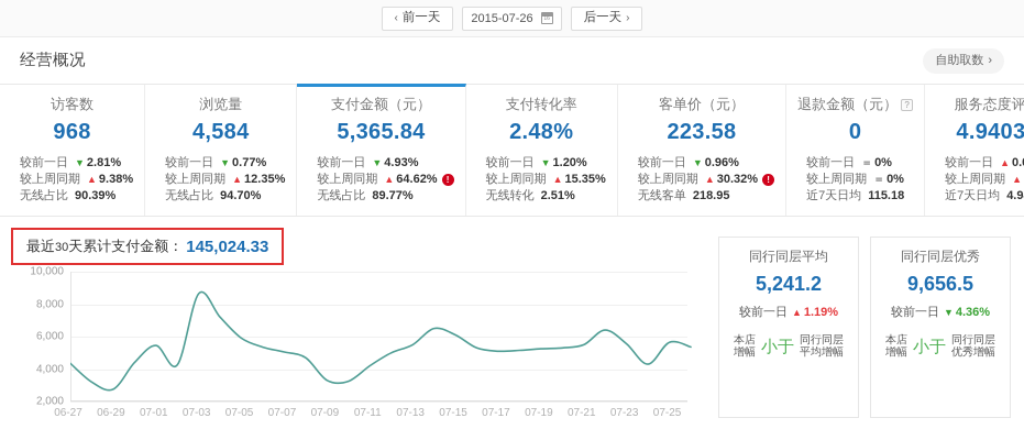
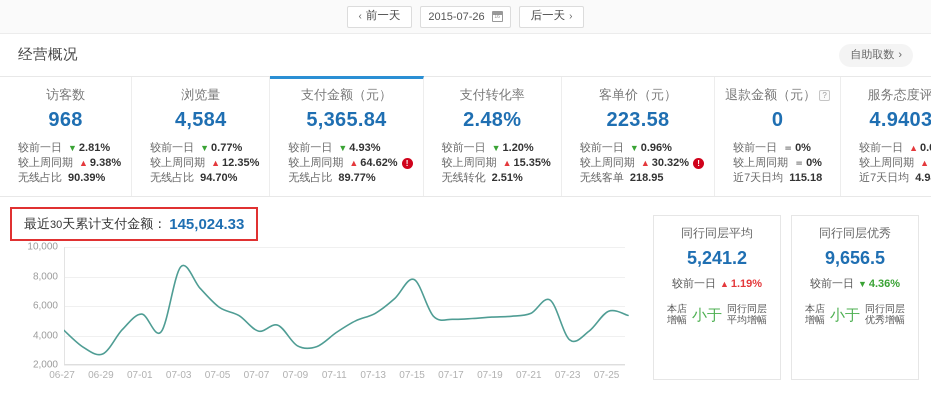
07-07: 5000 -> 4300
07-15: 6100 -> 7800
07-23: 5600 -> 3700
